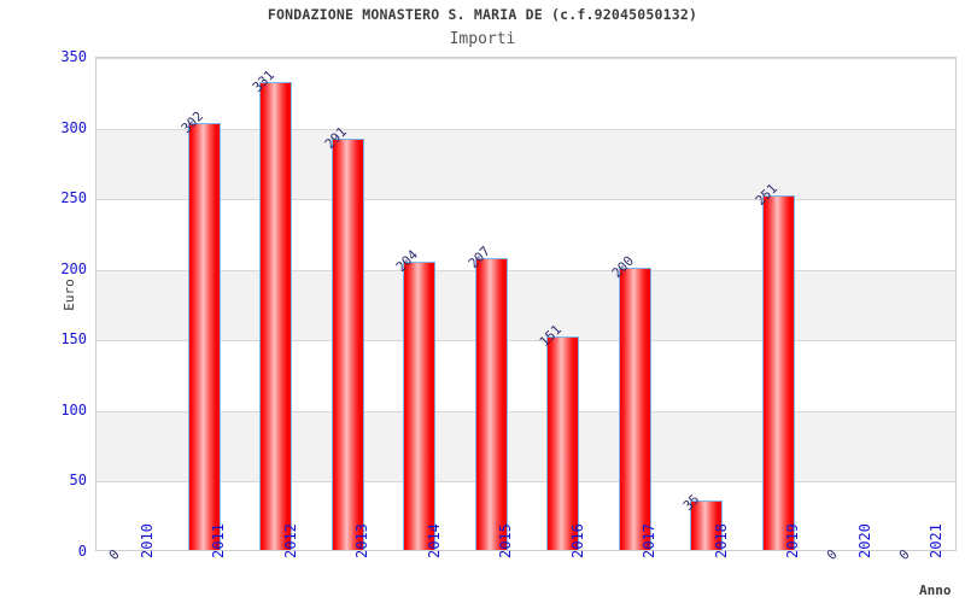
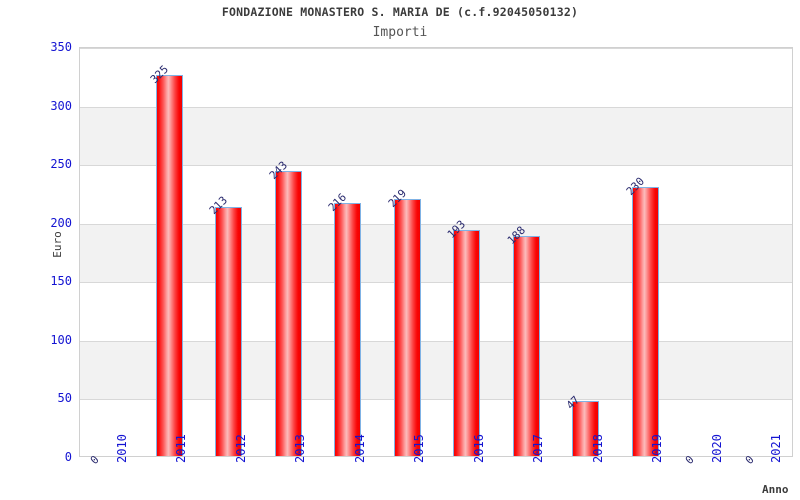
2011: 302 -> 325
2012: 331 -> 213
2013: 291 -> 243
2014: 204 -> 216
2015: 207 -> 219
2016: 151 -> 193
2017: 200 -> 188
2018: 35 -> 47
2019: 251 -> 230
